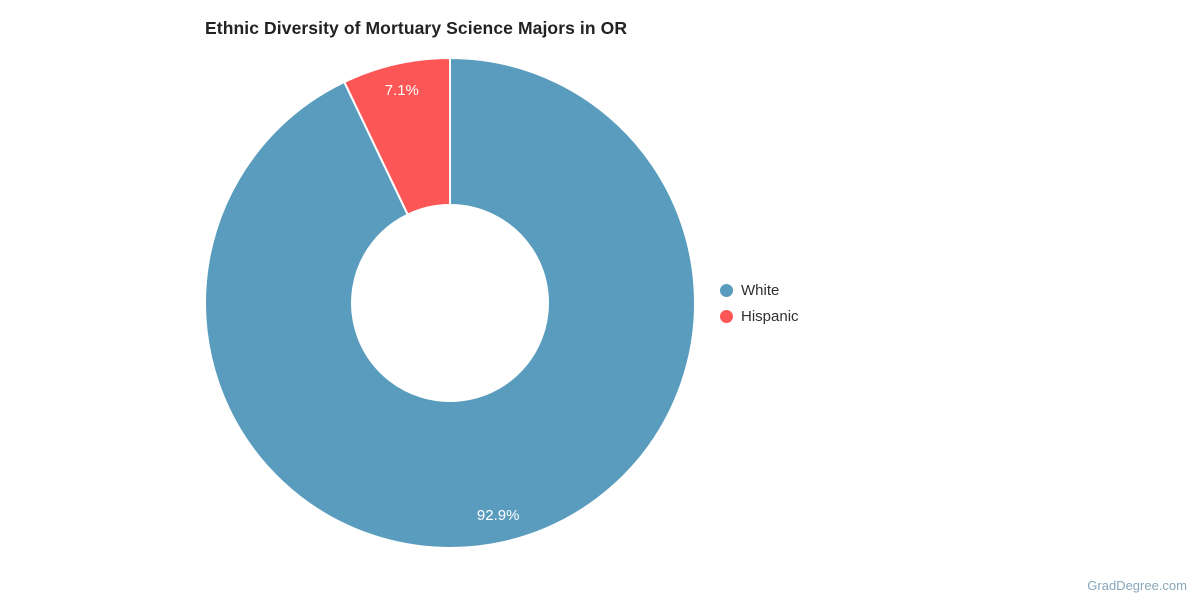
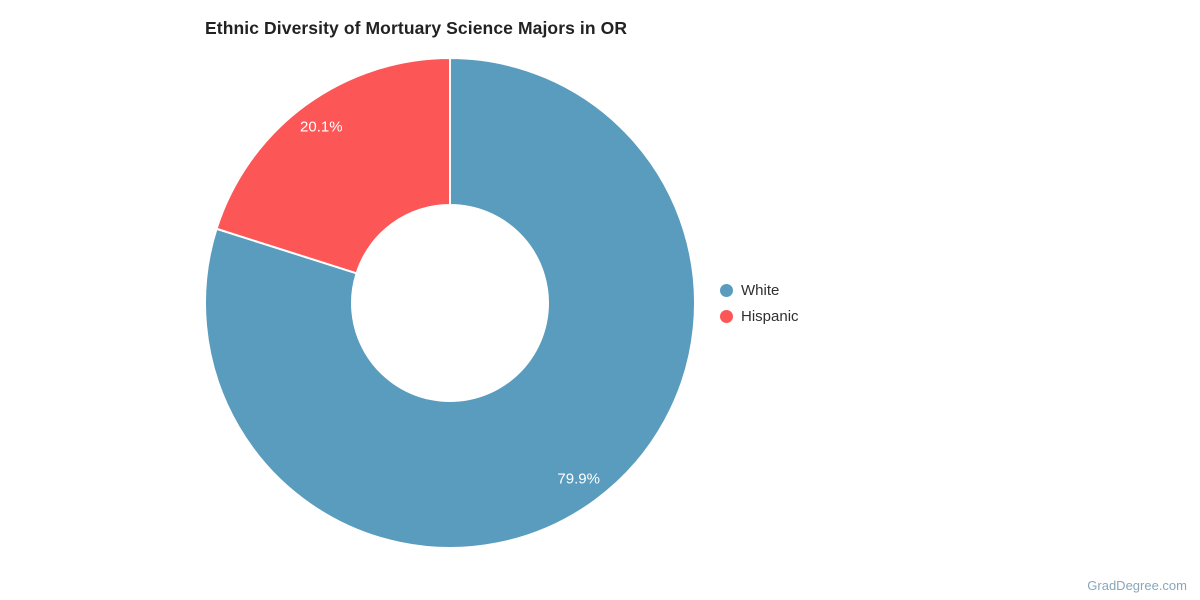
White: 92.9% -> 79.9%
Hispanic: 7.1% -> 20.1%
